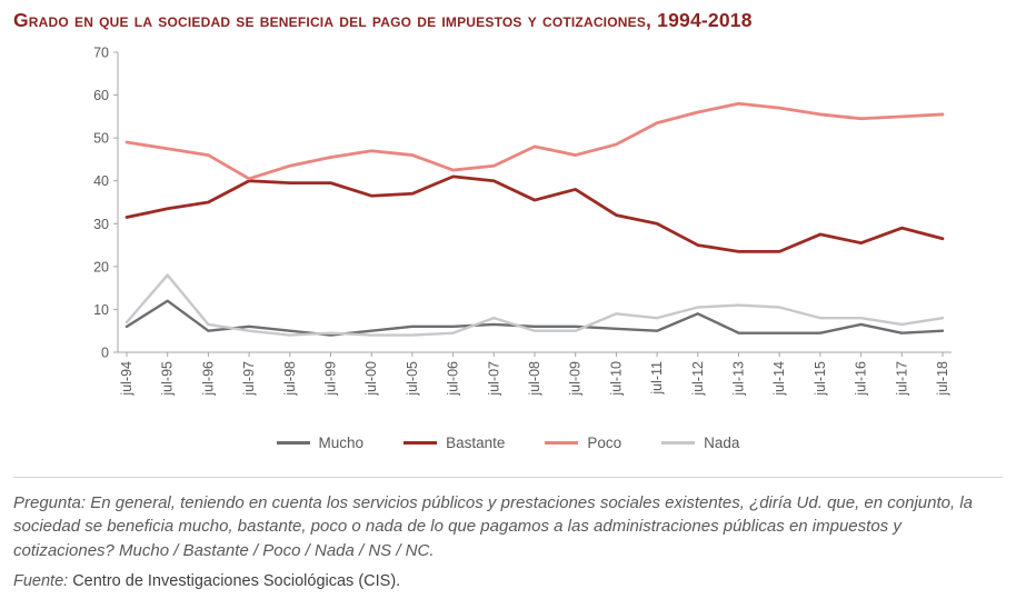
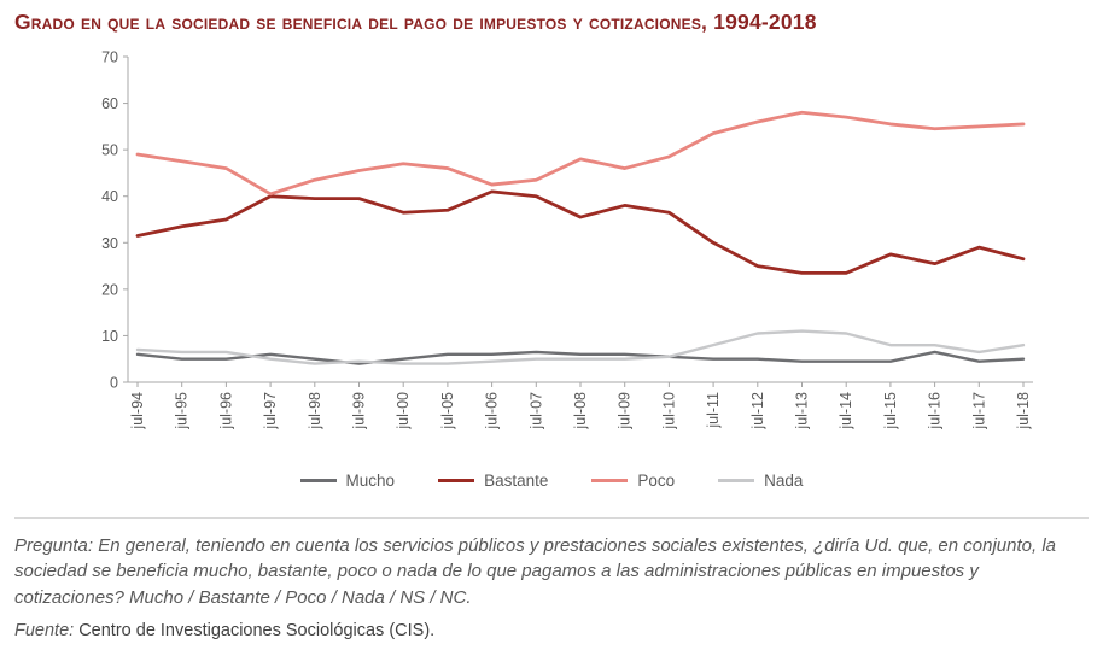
Mucho/jul-95: 12 -> 5
Nada/jul-95: 18 -> 6
Nada/jul-07: 8 -> 5
Bastante/jul-10: 32 -> 36
Nada/jul-10: 9 -> 6
Mucho/jul-12: 9 -> 5
